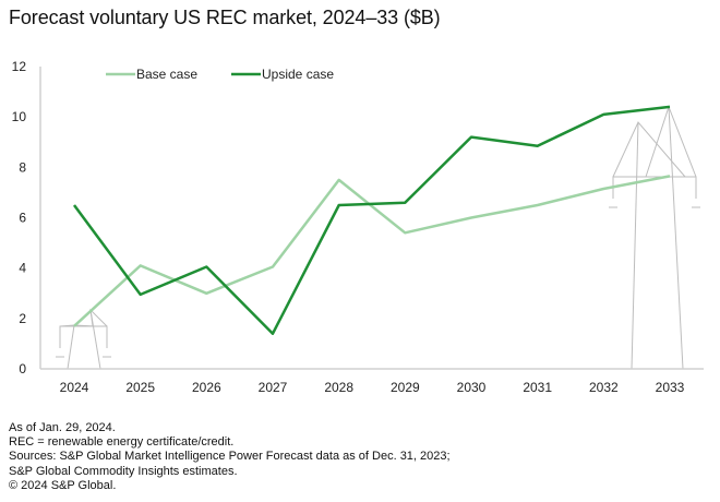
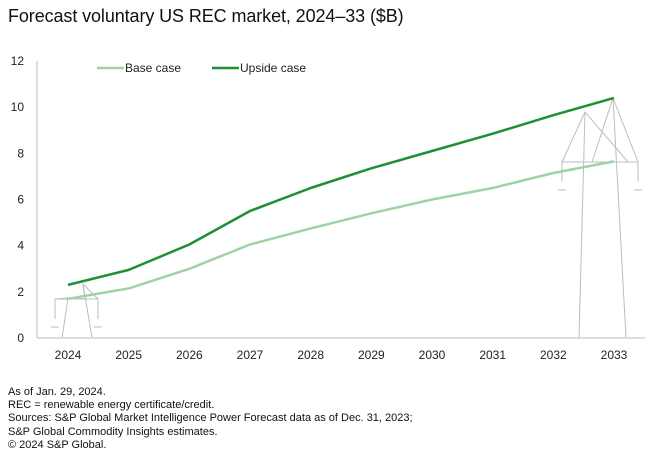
Upside case/2024: 6.5 -> 2.3
Base case/2025: 4.1 -> 2.1
Upside case/2027: 1.4 -> 5.5
Base case/2028: 7.5 -> 4.8
Upside case/2029: 6.6 -> 7.3
Upside case/2030: 9.2 -> 8.1
Upside case/2032: 10.1 -> 9.7
